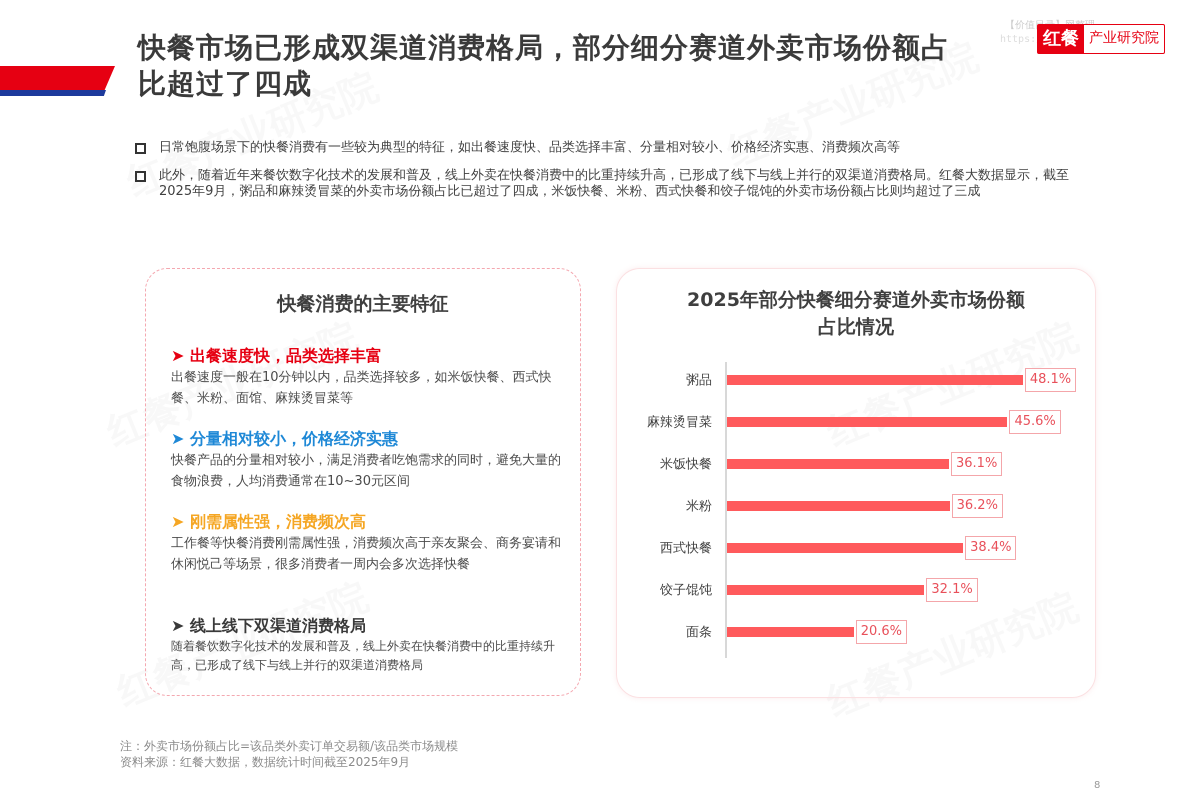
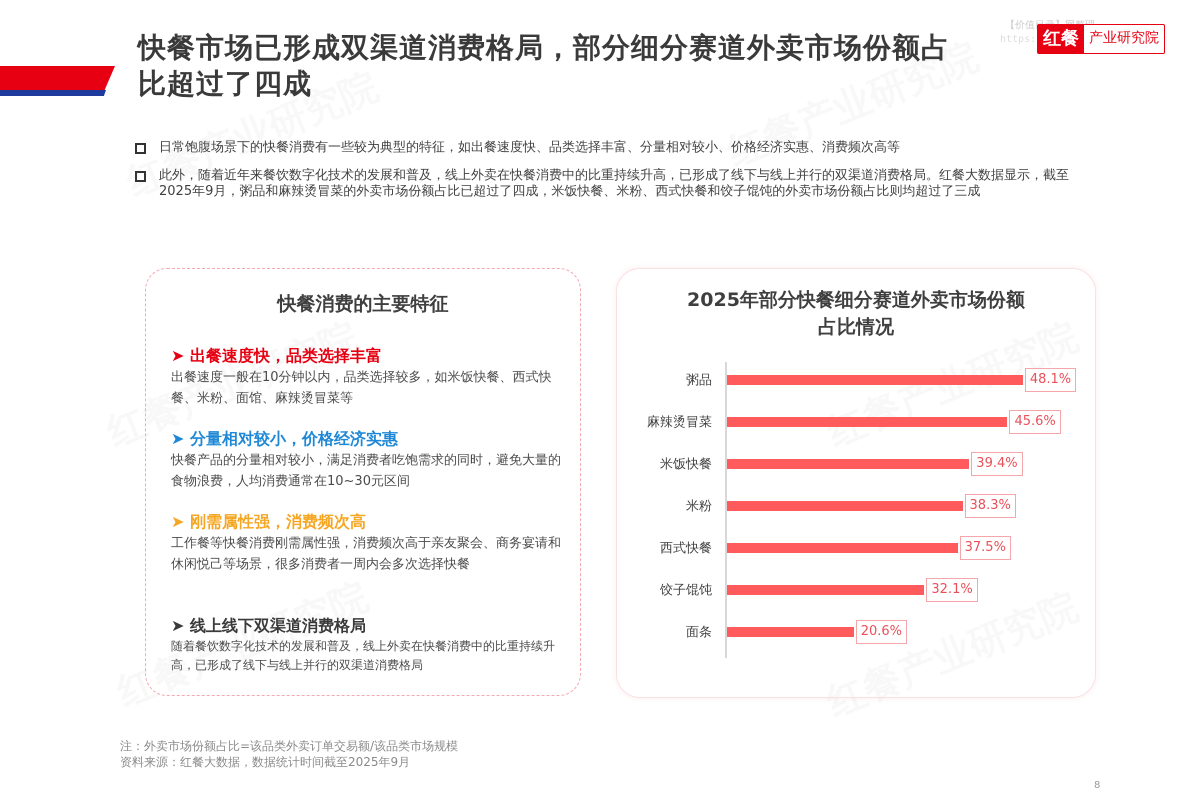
米饭快餐: 36.1% -> 39.4%
米粉: 36.2% -> 38.3%
西式快餐: 38.4% -> 37.5%
